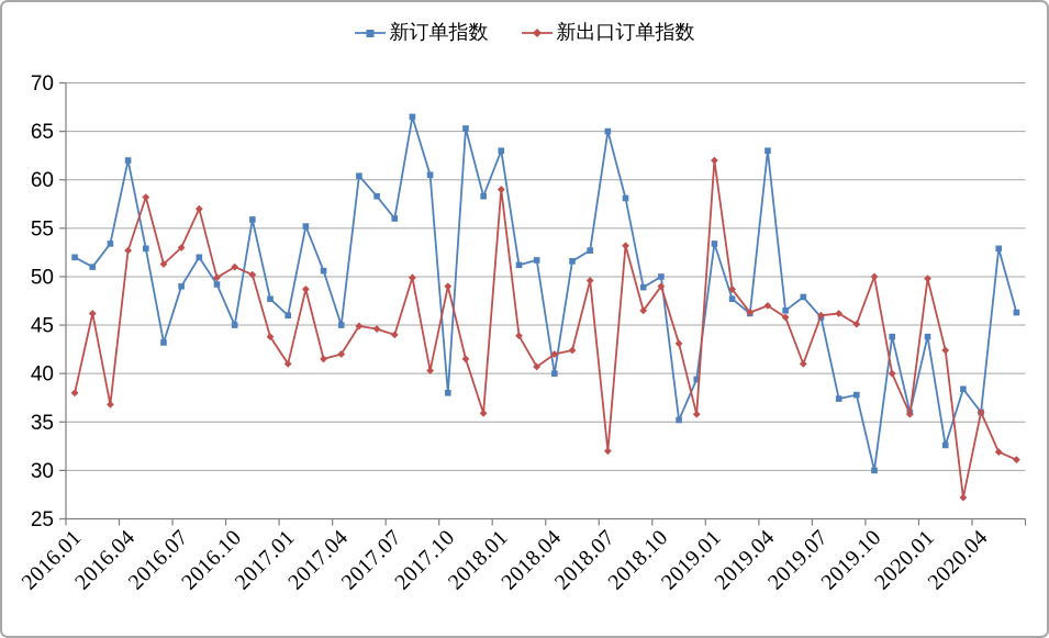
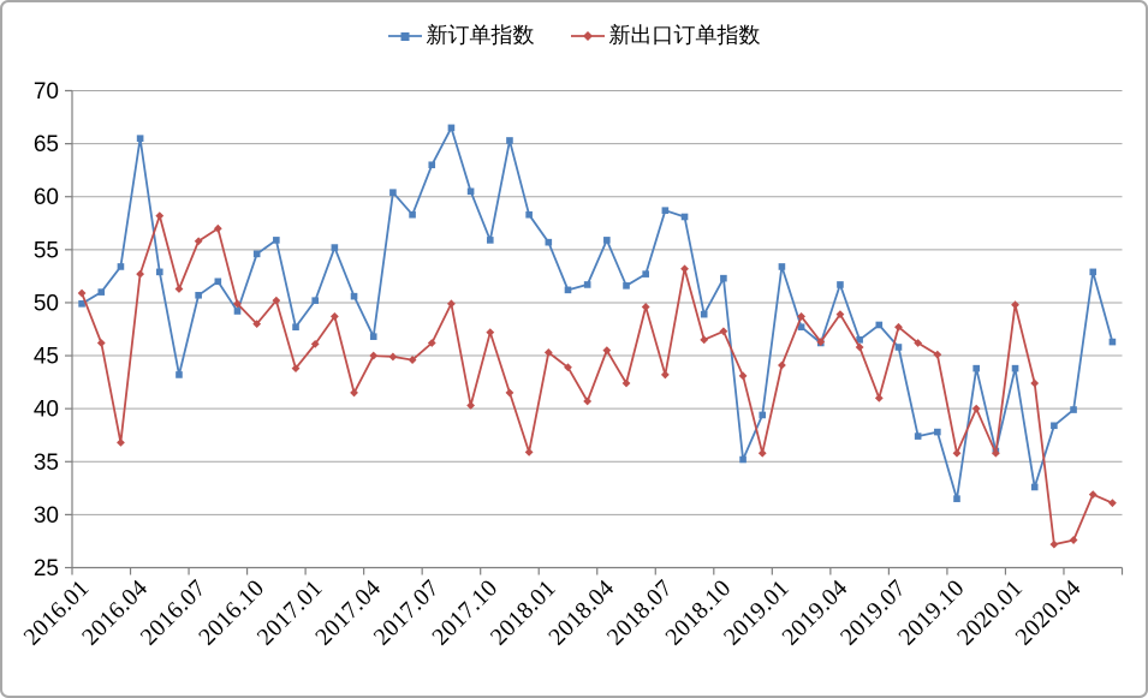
新订单指数/2016.01: 52 -> 50
新出口订单指数/2016.01: 38 -> 51
新订单指数/2016.04: 62 -> 66
新订单指数/2016.07: 49 -> 51
新出口订单指数/2016.07: 53 -> 56
新订单指数/2016.10: 45 -> 55
新出口订单指数/2016.10: 51 -> 48
新订单指数/2017.01: 46 -> 50
新出口订单指数/2017.01: 41 -> 46
新订单指数/2017.04: 45 -> 47
新出口订单指数/2017.04: 42 -> 45
新订单指数/2017.07: 56 -> 63
新出口订单指数/2017.07: 44 -> 46
新订单指数/2017.10: 38 -> 56
新出口订单指数/2017.10: 49 -> 47
新订单指数/2018.01: 63 -> 56
新出口订单指数/2018.01: 59 -> 45
新订单指数/2018.04: 40 -> 56
新出口订单指数/2018.04: 42 -> 46
新订单指数/2018.07: 65 -> 59
新出口订单指数/2018.07: 32 -> 43
新订单指数/2018.10: 50 -> 52
新出口订单指数/2018.10: 49 -> 47
新出口订单指数/2019.01: 62 -> 44
新订单指数/2019.04: 63 -> 52
新出口订单指数/2019.04: 47 -> 49
新出口订单指数/2019.07: 46 -> 48
新订单指数/2019.10: 30 -> 32
新出口订单指数/2019.10: 50 -> 36
新订单指数/2020.04: 36 -> 40
新出口订单指数/2020.04: 36 -> 28
